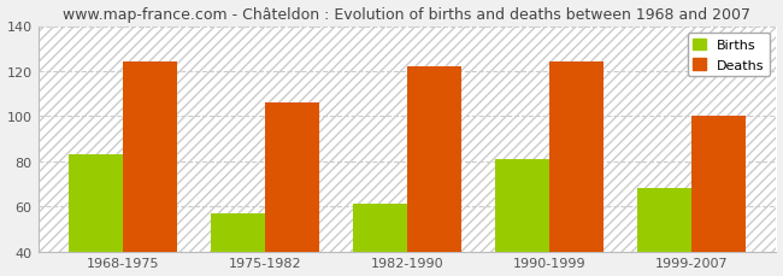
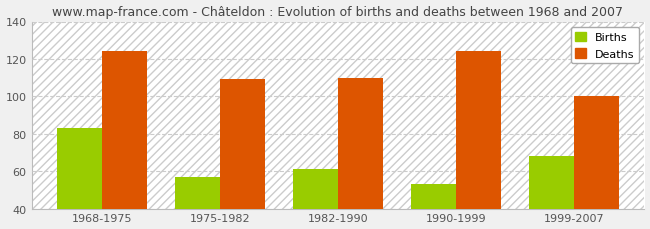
Deaths/1975-1982: 106 -> 109
Deaths/1982-1990: 122 -> 110
Births/1990-1999: 81 -> 53
